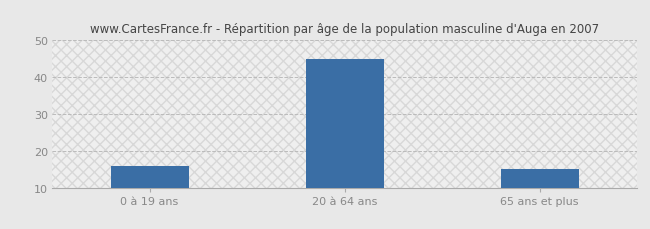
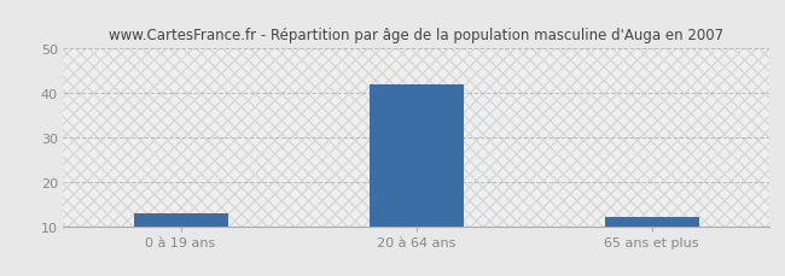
0 à 19 ans: 16 -> 13
20 à 64 ans: 45 -> 42
65 ans et plus: 15 -> 12
